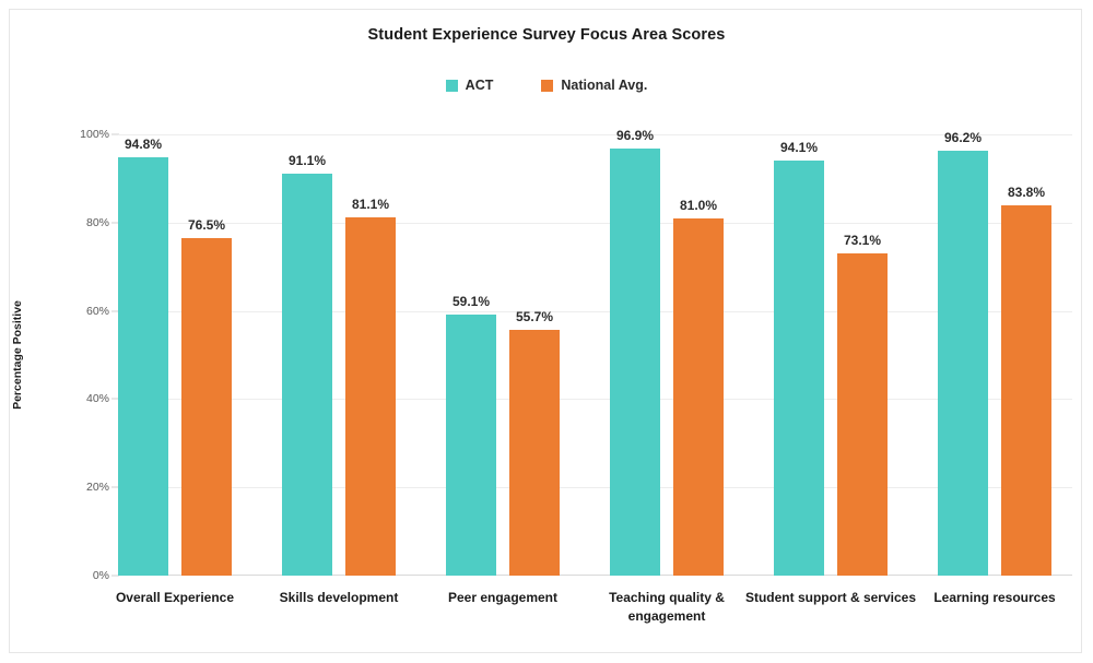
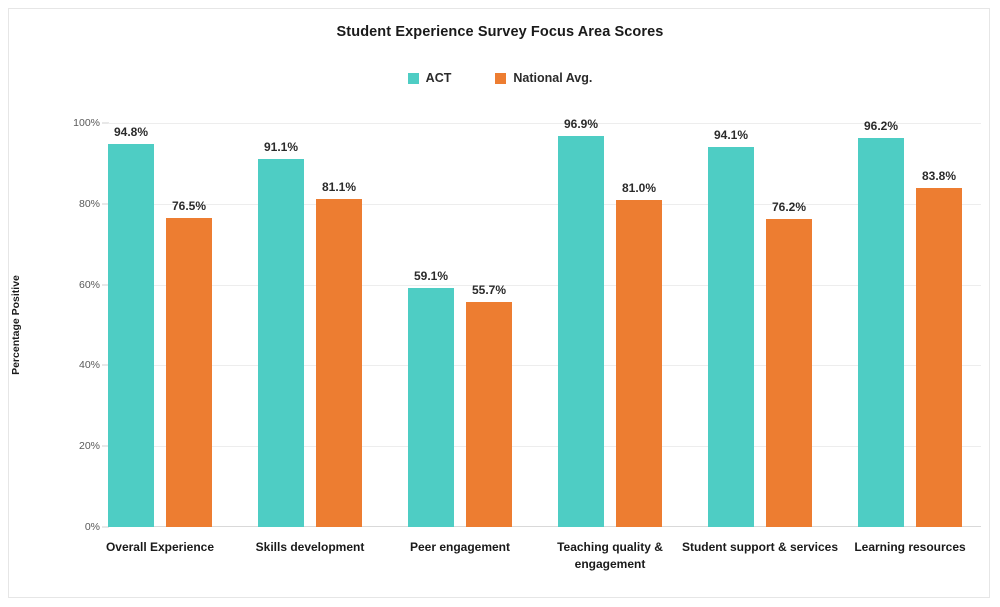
National Avg./Student support & services: 73.1% -> 76.2%
